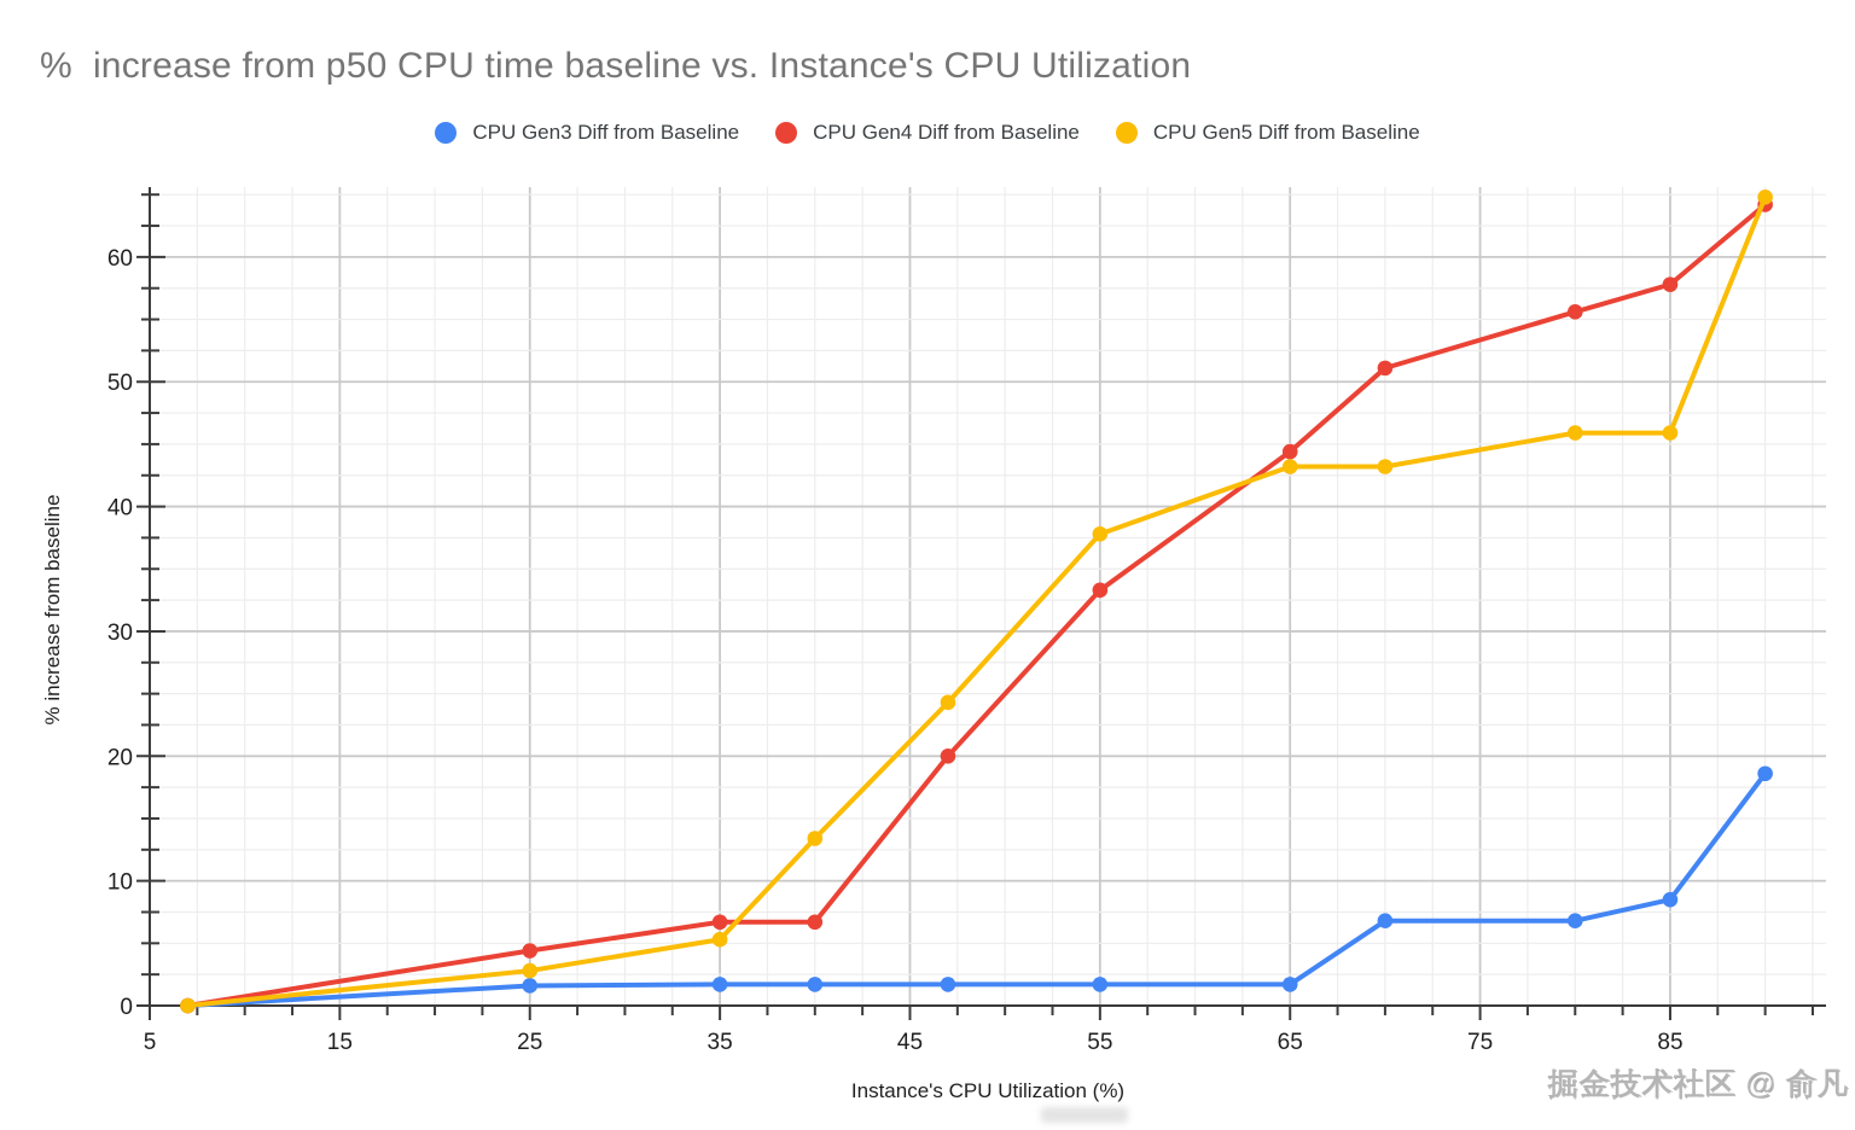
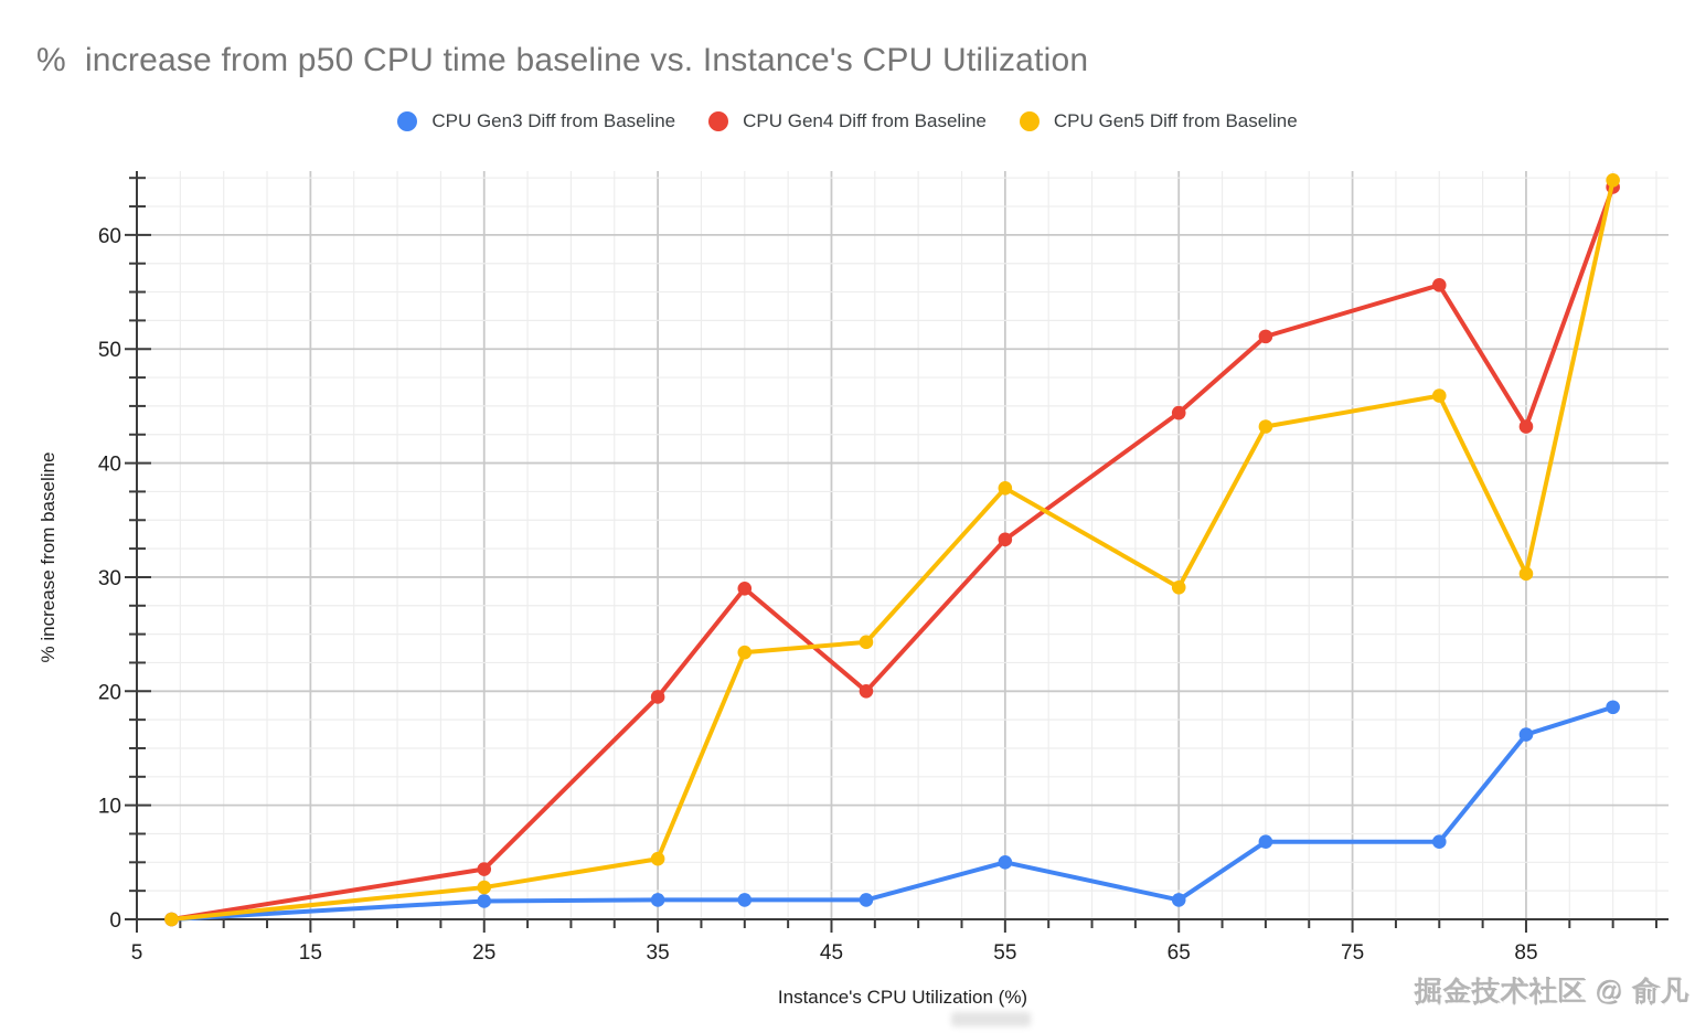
CPU Gen4 Diff from Baseline/35: 6.7 -> 19.5
CPU Gen4 Diff from Baseline/40: 6.7 -> 29.0
CPU Gen5 Diff from Baseline/40: 13.4 -> 23.4
CPU Gen3 Diff from Baseline/55: 1.7 -> 5.0
CPU Gen5 Diff from Baseline/65: 43.2 -> 29.1
CPU Gen3 Diff from Baseline/85: 8.5 -> 16.2
CPU Gen4 Diff from Baseline/85: 57.8 -> 43.2
CPU Gen5 Diff from Baseline/85: 45.9 -> 30.3
